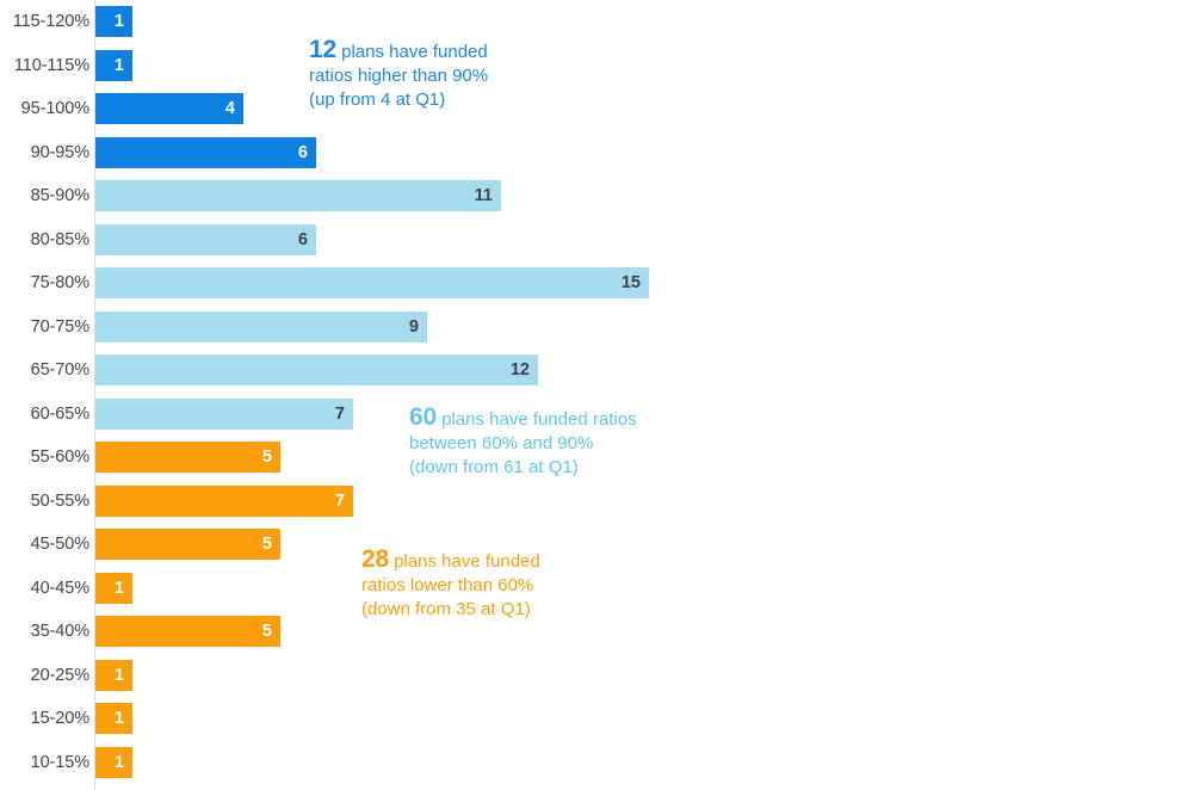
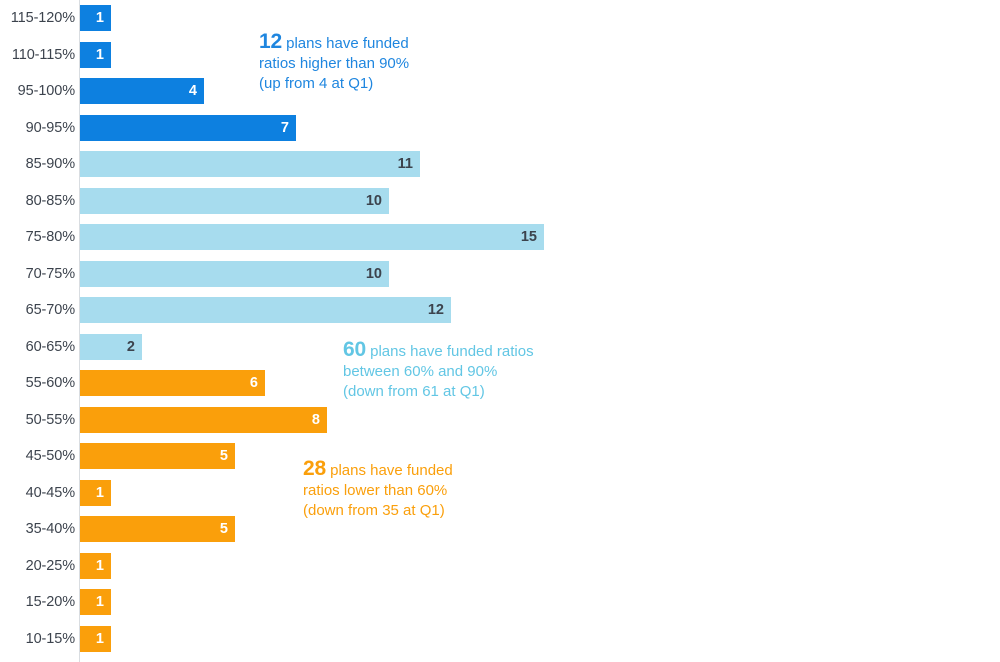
90-95%: 6 -> 7
80-85%: 6 -> 10
70-75%: 9 -> 10
60-65%: 7 -> 2
55-60%: 5 -> 6
50-55%: 7 -> 8
